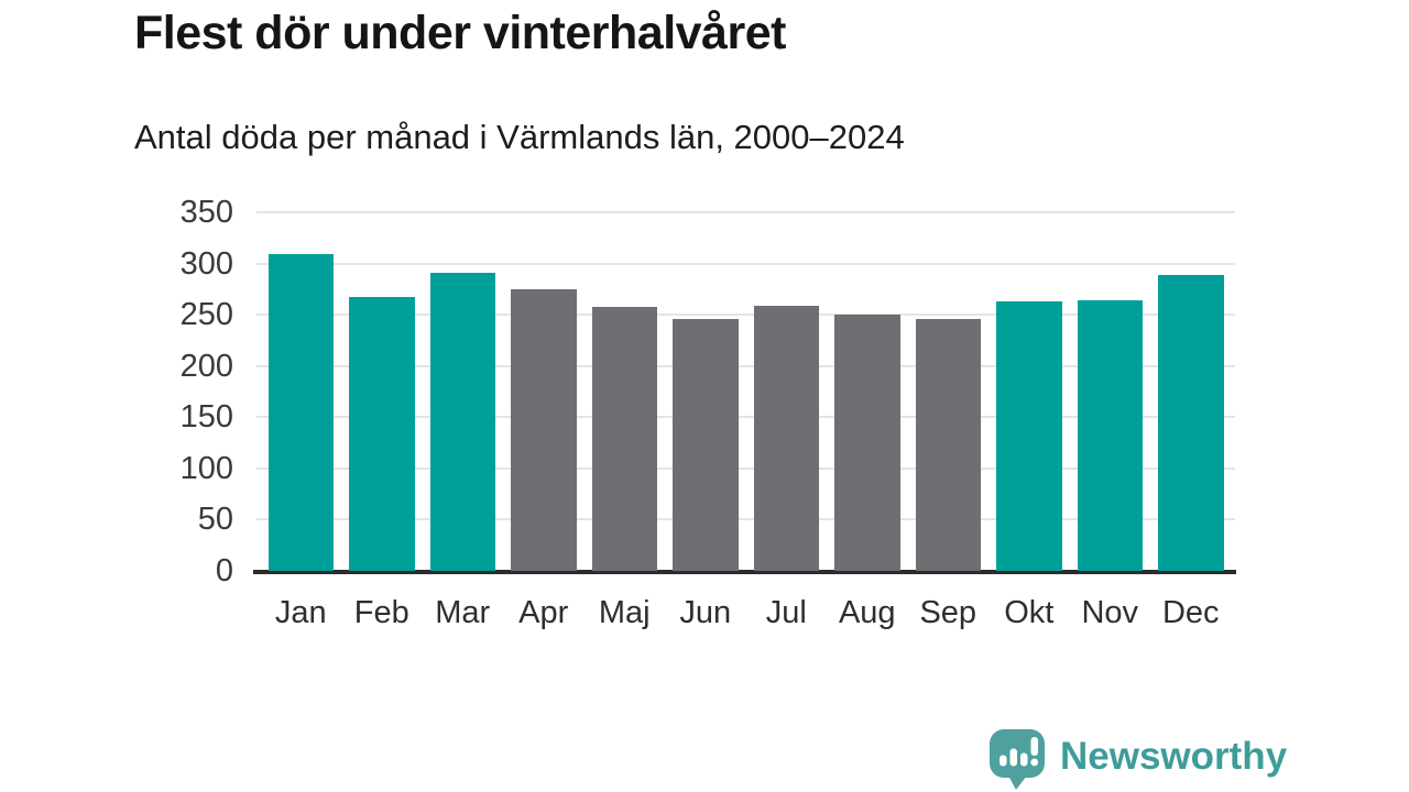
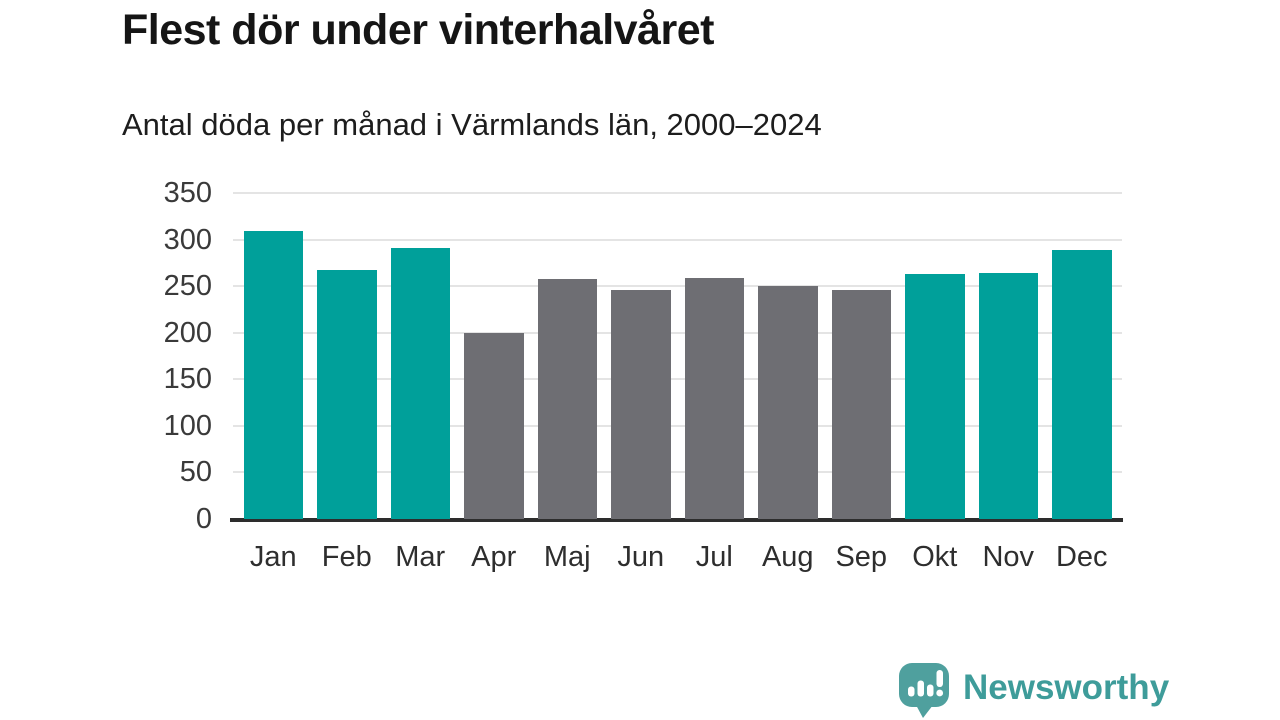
Apr: 280 -> 200
